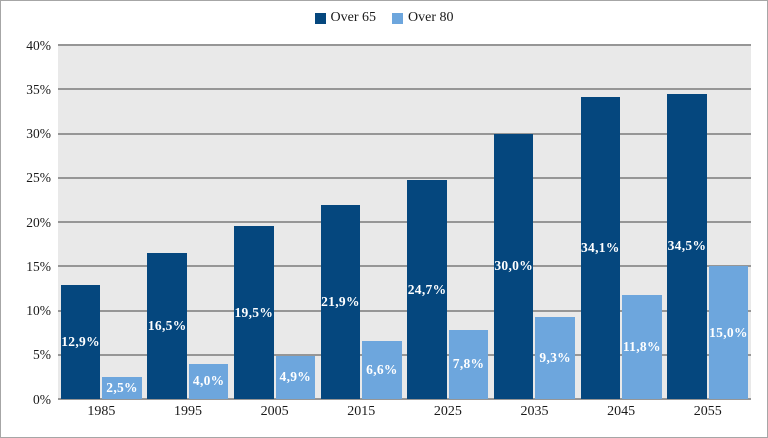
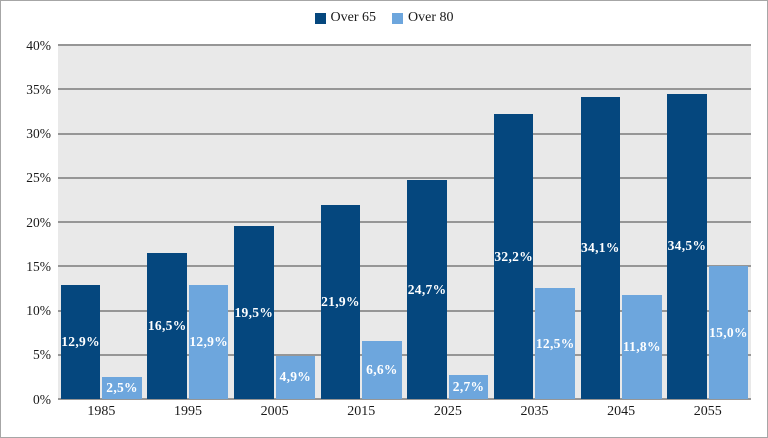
Over 80/1995: 4,0% -> 12,9%
Over 80/2025: 7,8% -> 2,7%
Over 65/2035: 30,0% -> 32,2%
Over 80/2035: 9,3% -> 12,5%
